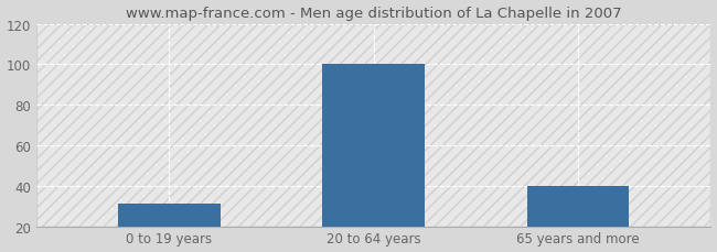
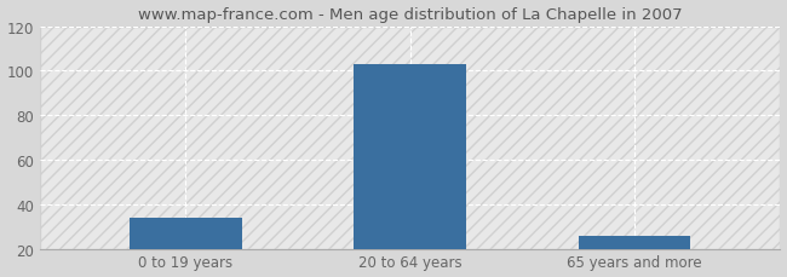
0 to 19 years: 31 -> 34
20 to 64 years: 100 -> 103
65 years and more: 40 -> 26
